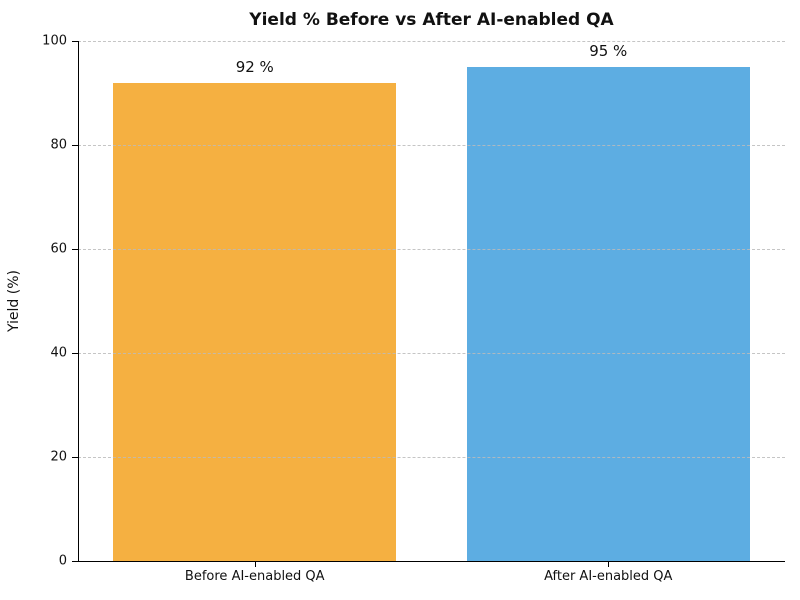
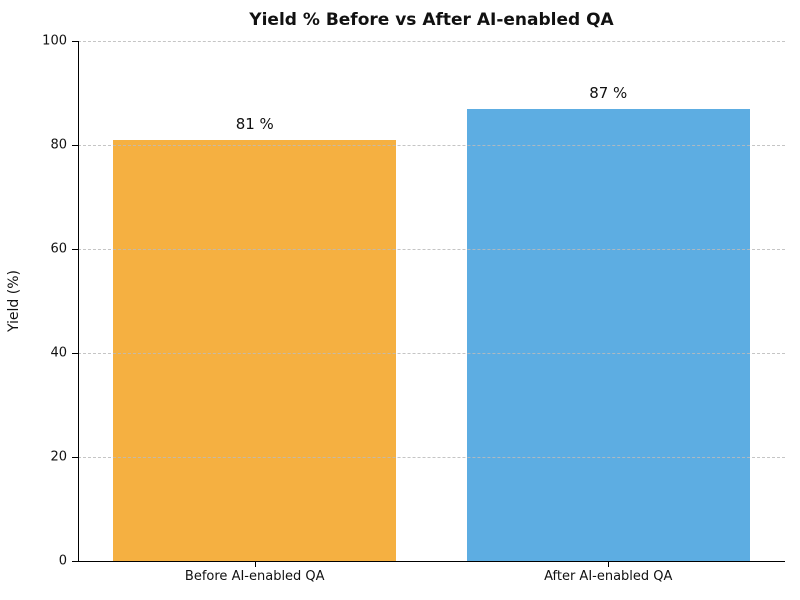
Before AI-enabled QA: 92 -> 81
After AI-enabled QA: 95 -> 87
